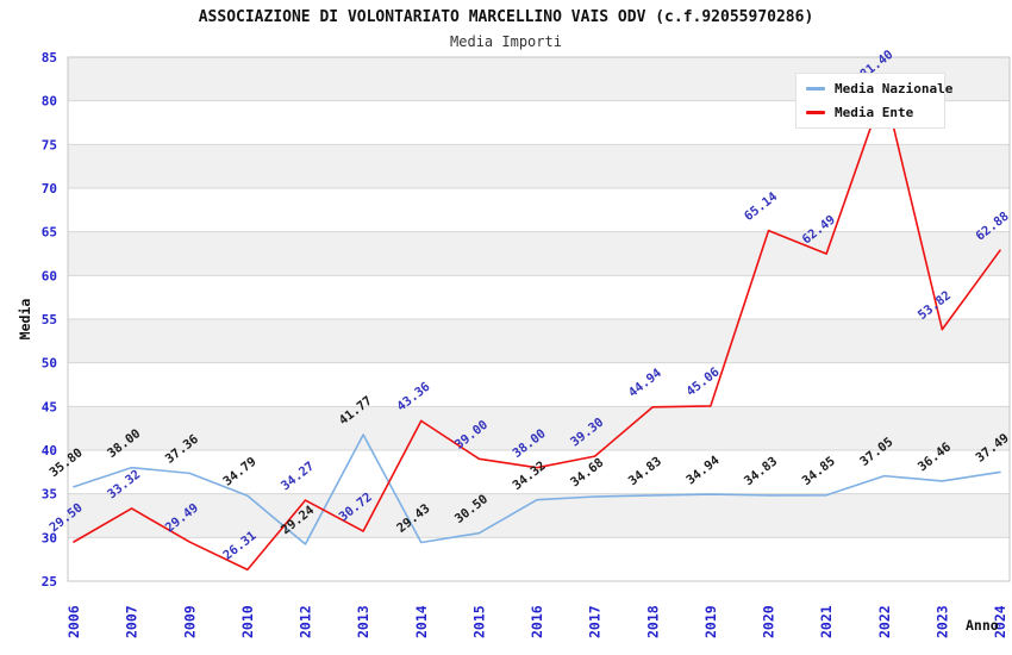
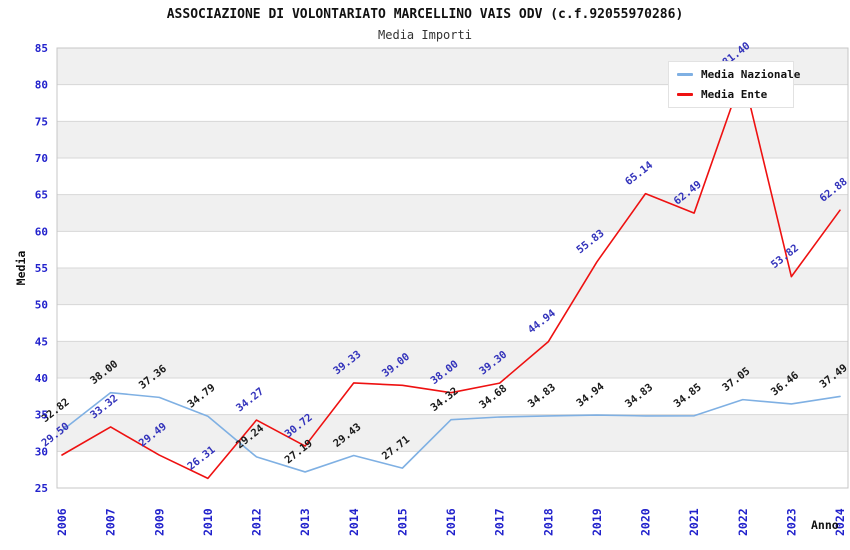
Media Nazionale/2006: 35.80 -> 32.82
Media Nazionale/2013: 41.77 -> 27.19
Media Ente/2014: 43.36 -> 39.33
Media Nazionale/2015: 30.50 -> 27.71
Media Ente/2019: 45.06 -> 55.83
